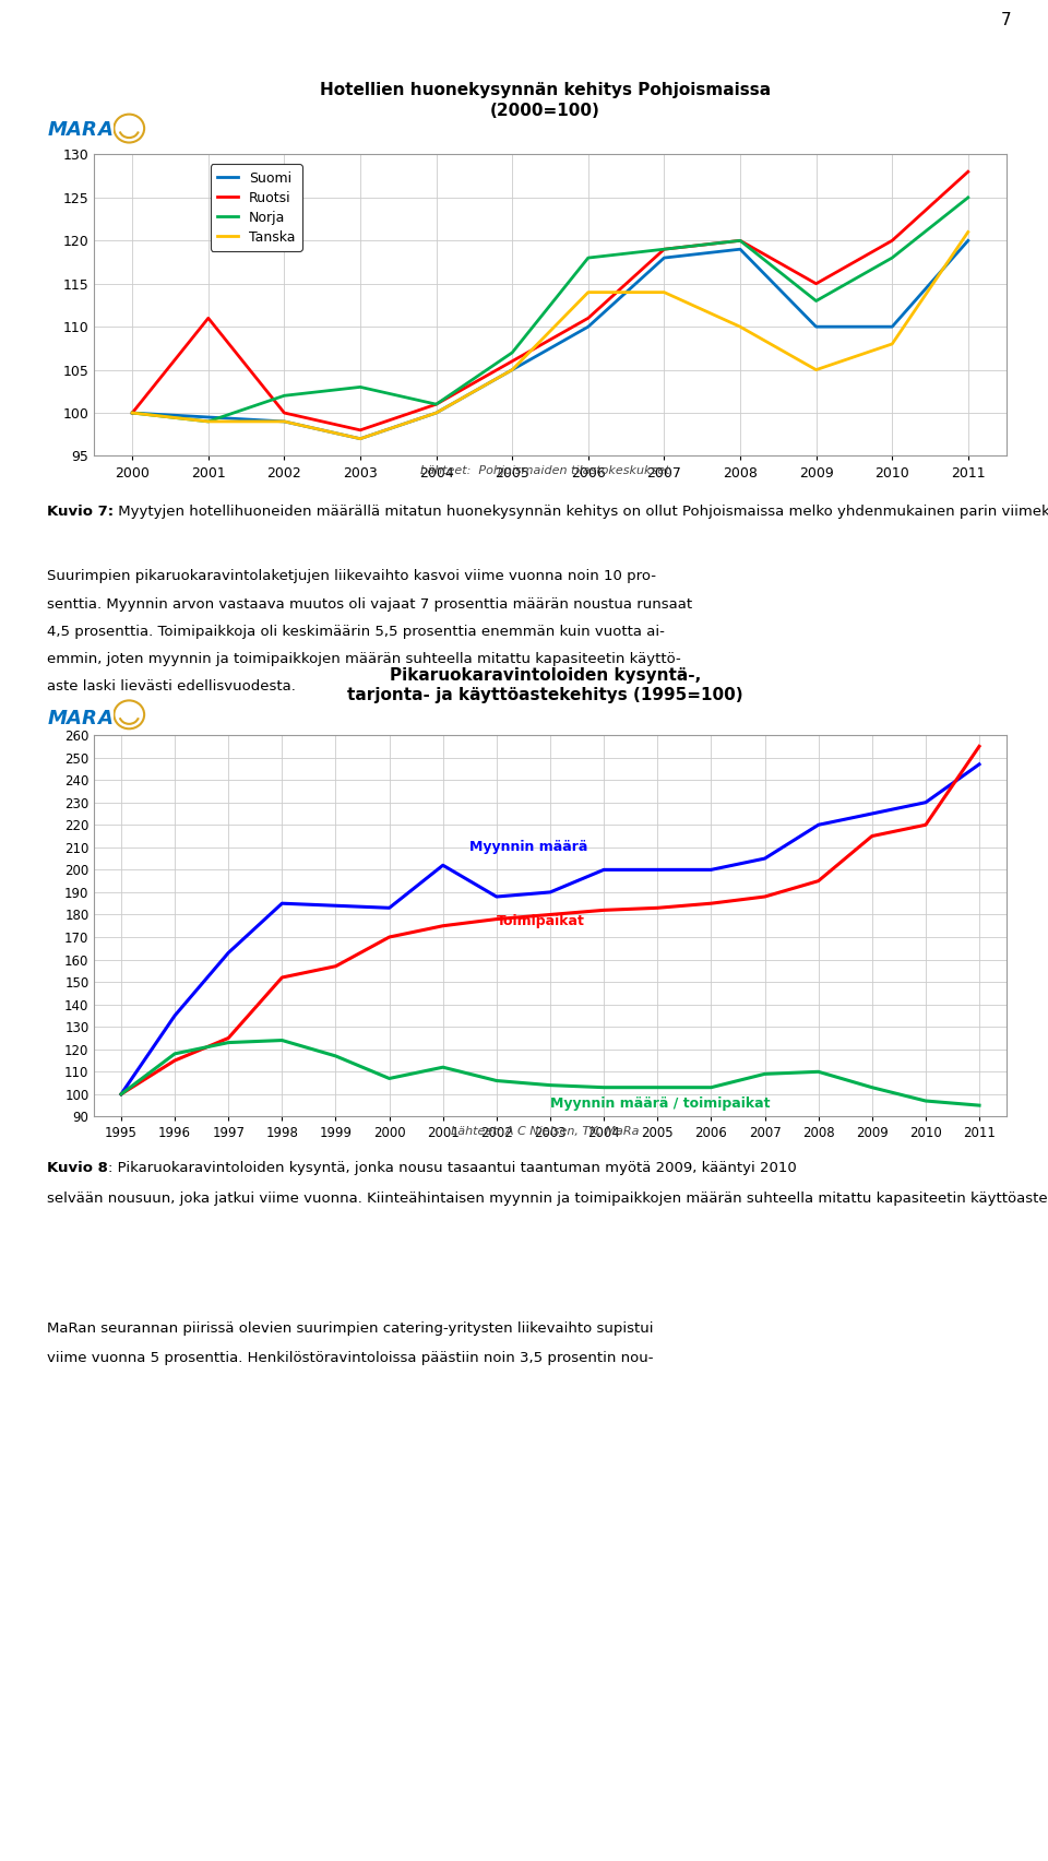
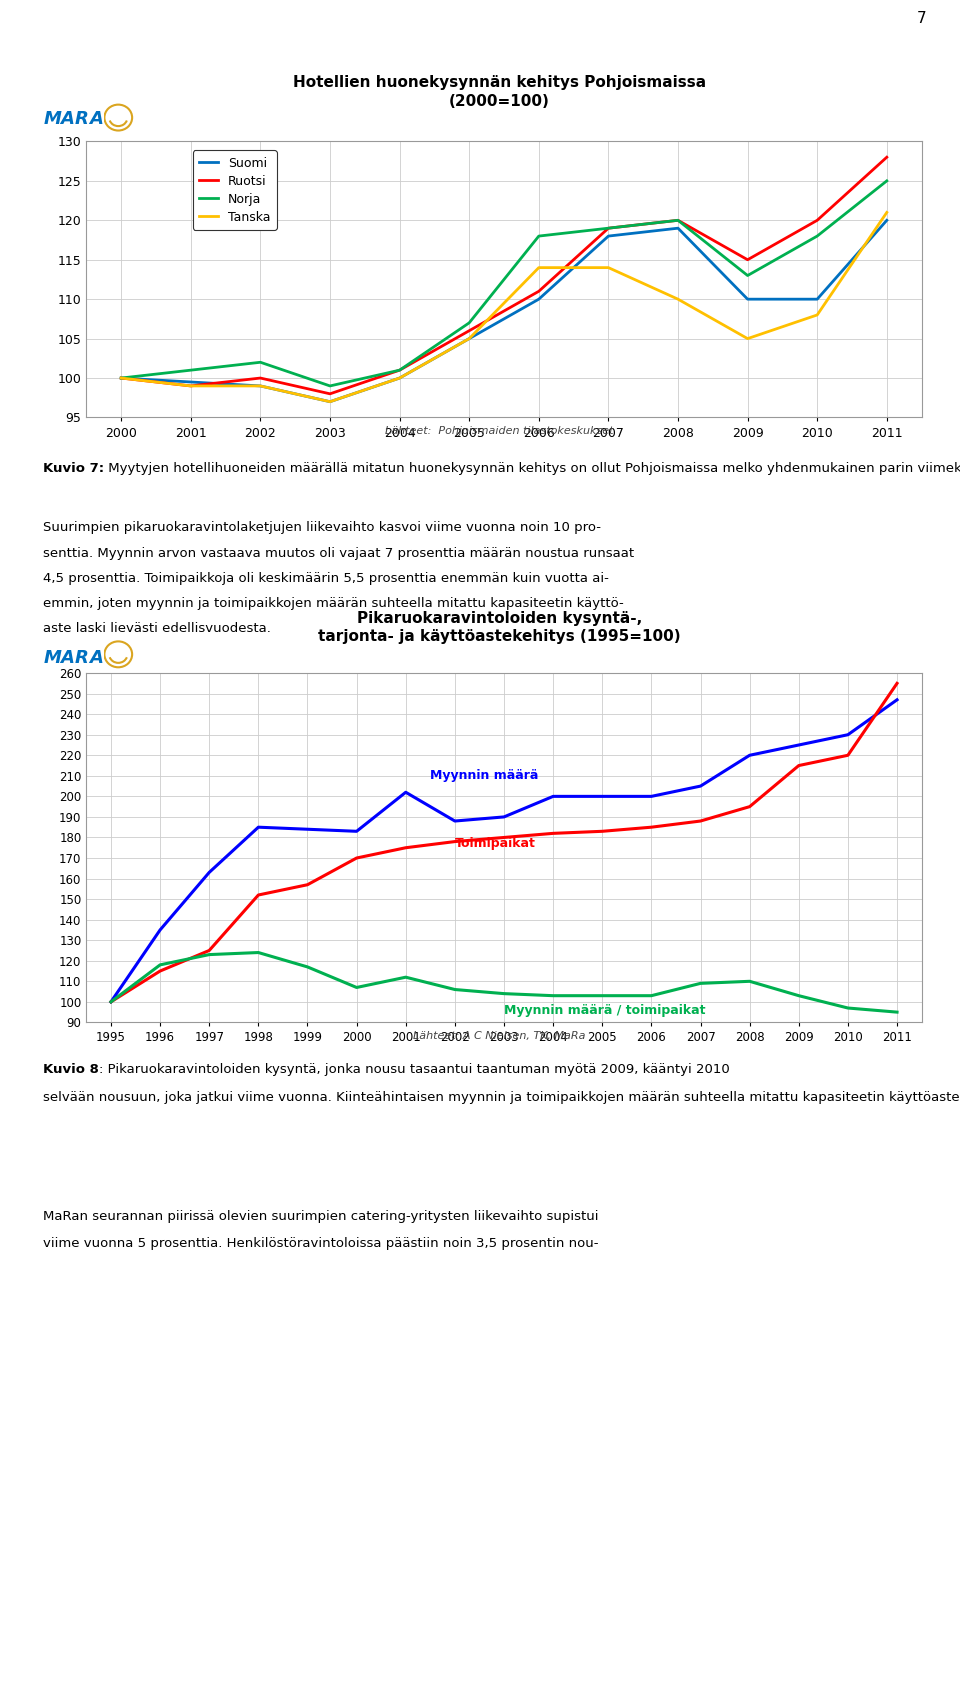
Ruotsi/2001: 111 -> 99
Norja/2001: 99 -> 101
Norja/2003: 103 -> 99
